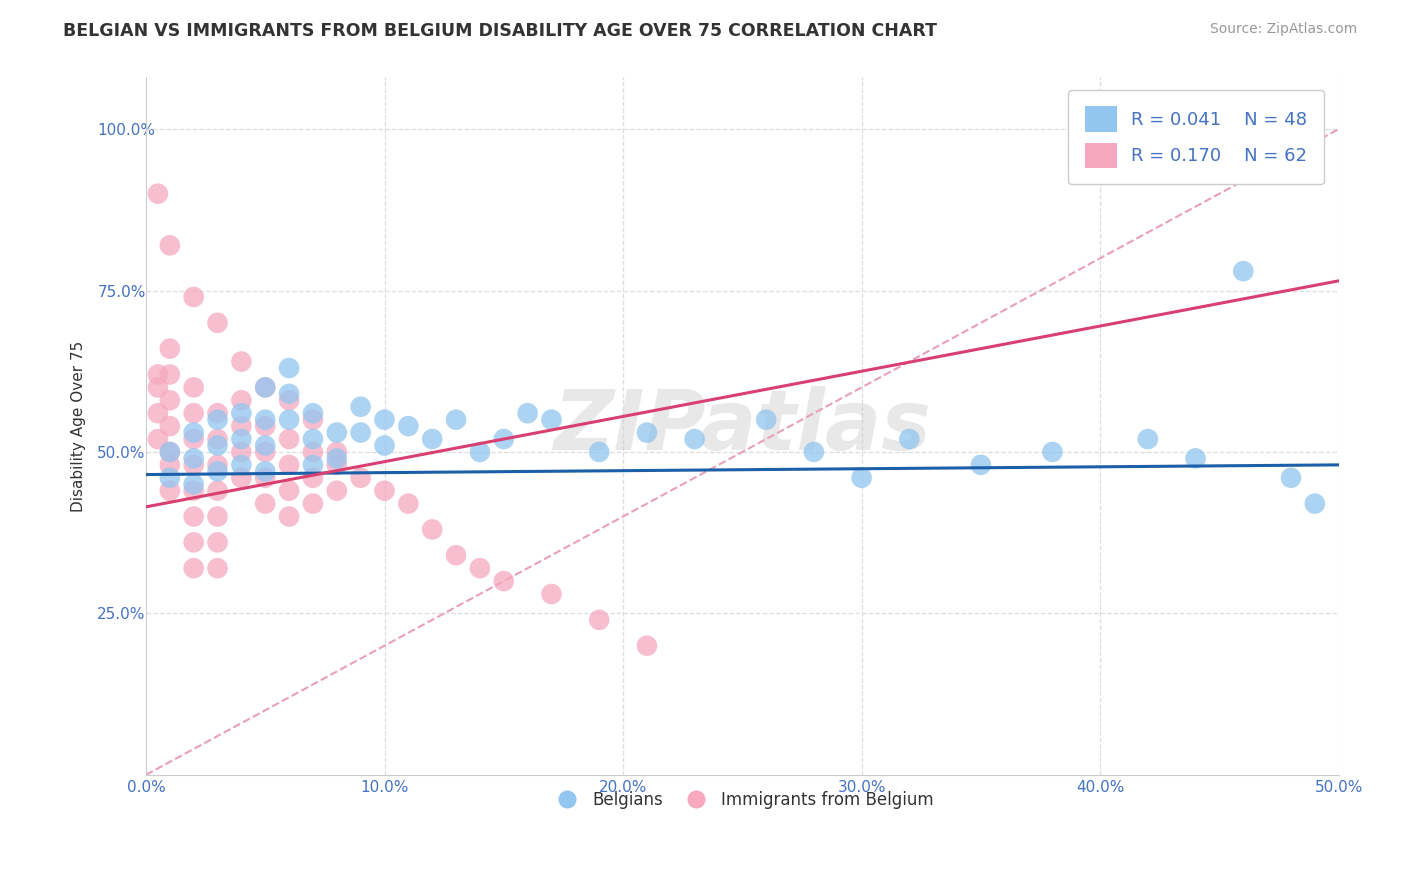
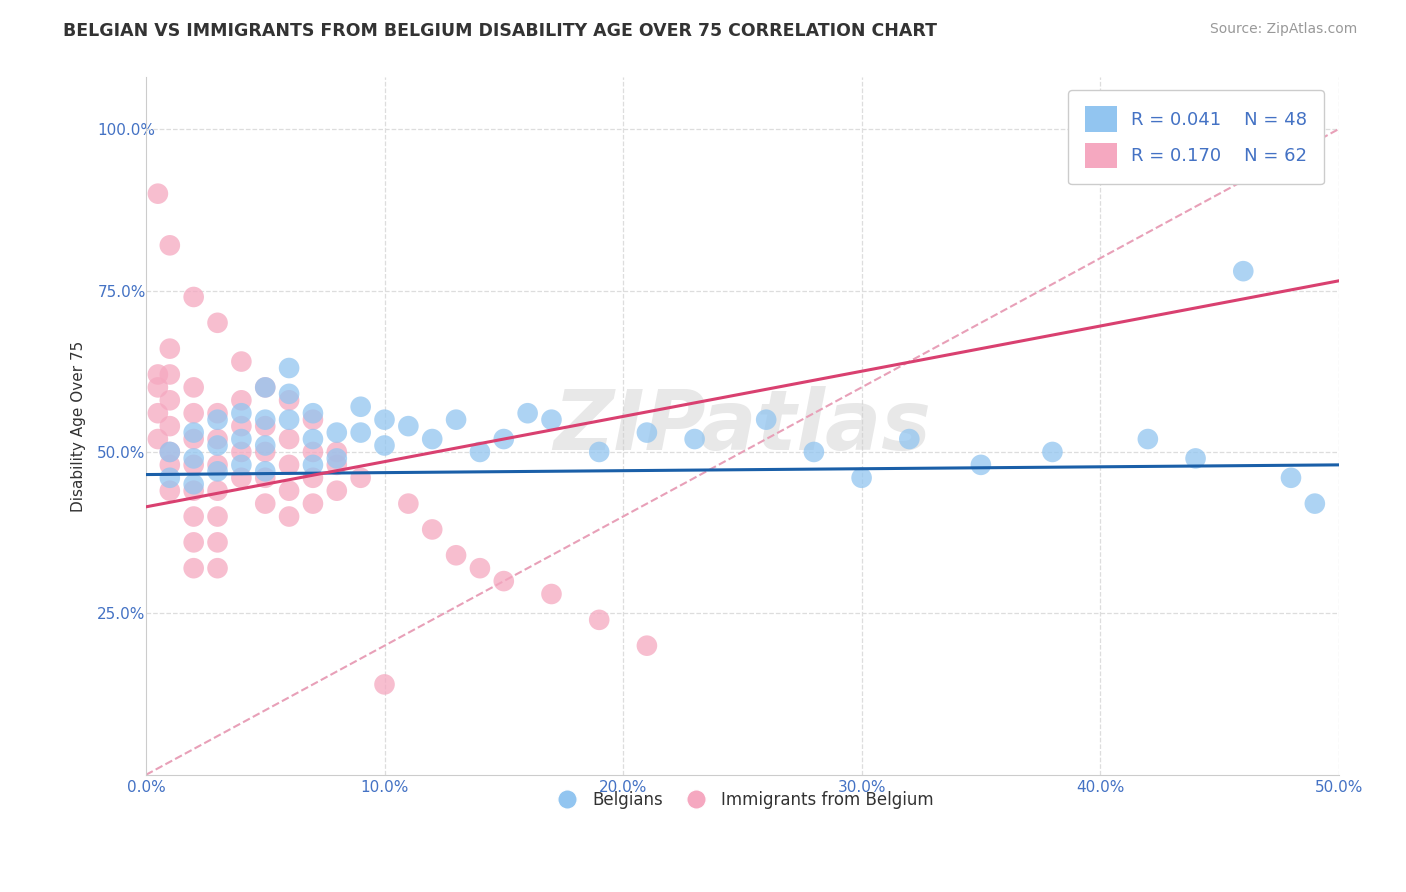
Immigrants from Belgium/10.0%: 44% -> 14%
